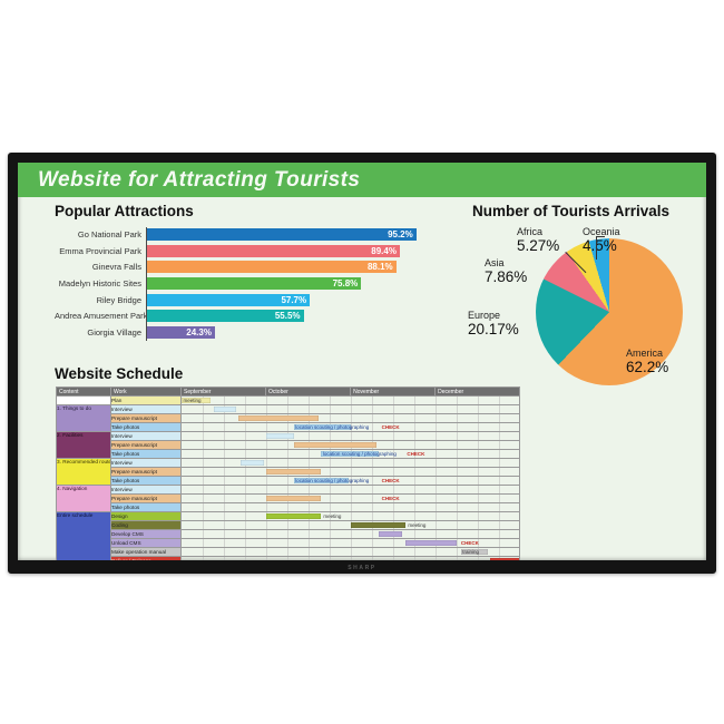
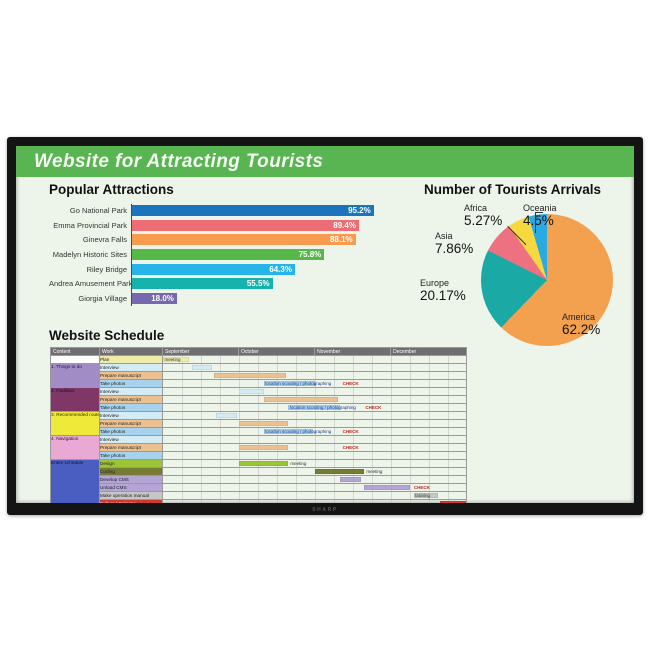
Popular Attractions/Riley Bridge: 57.7% -> 64.3%
Popular Attractions/Giorgia Village: 24.3% -> 18.0%
